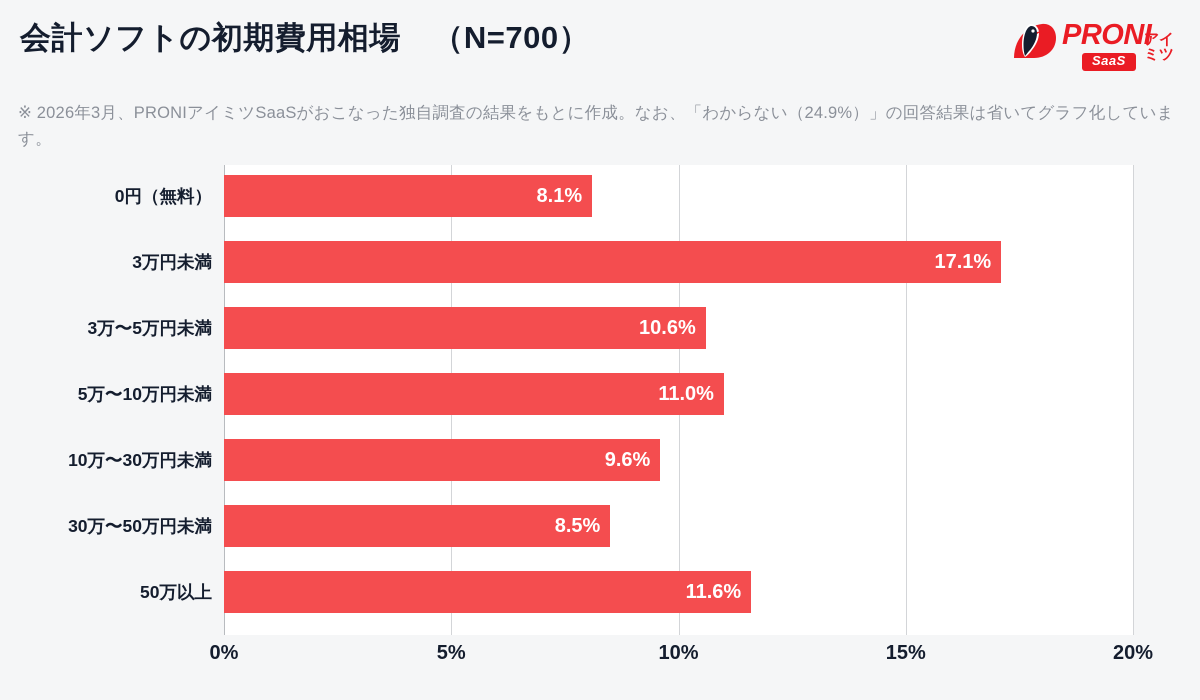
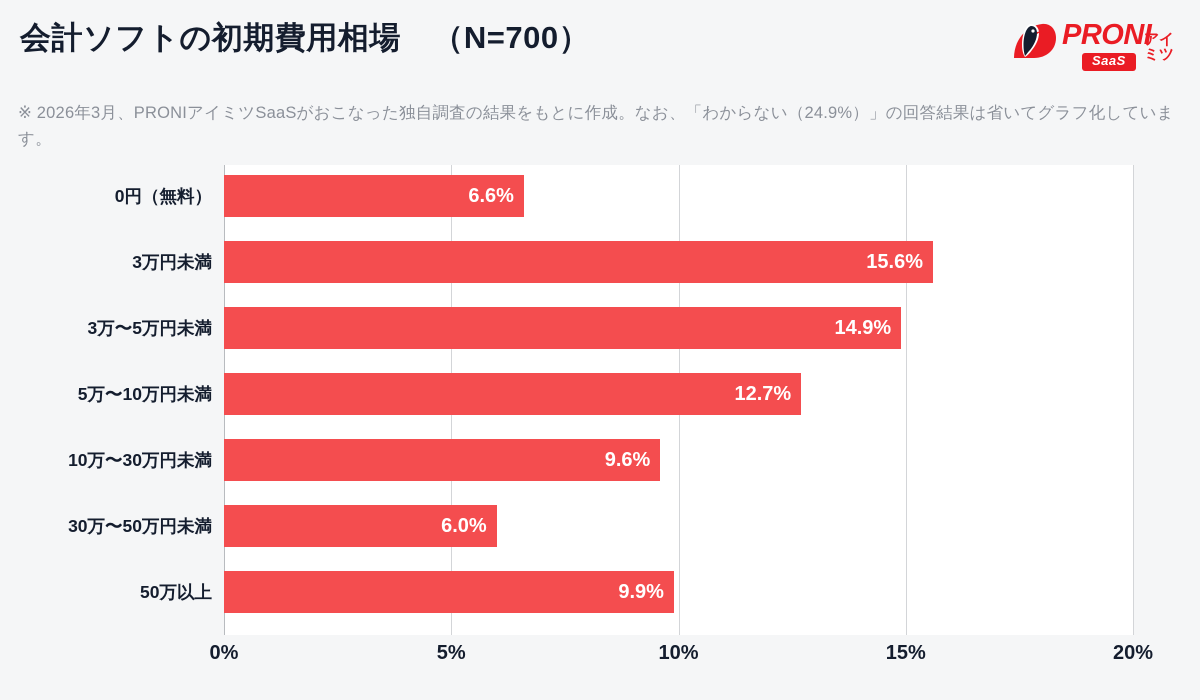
0円（無料）: 8.1% -> 6.6%
3万円未満: 17.1% -> 15.6%
3万〜5万円未満: 10.6% -> 14.9%
5万〜10万円未満: 11.0% -> 12.7%
30万〜50万円未満: 8.5% -> 6.0%
50万以上: 11.6% -> 9.9%
